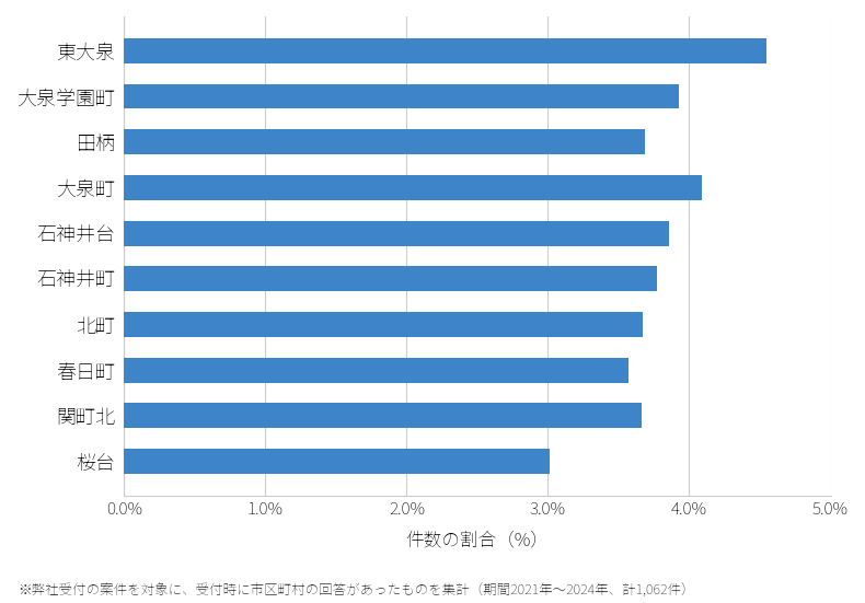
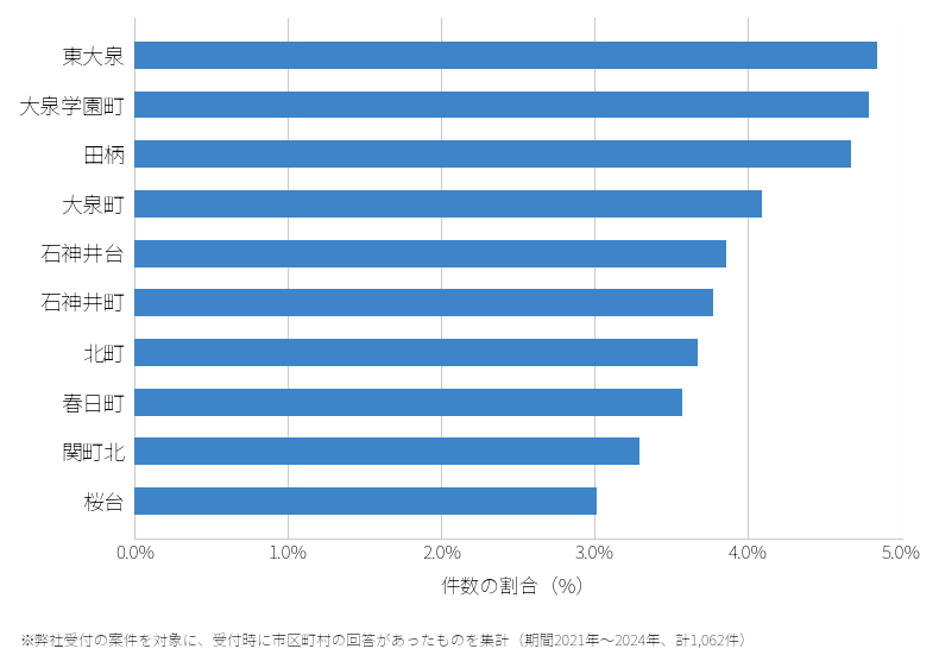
東大泉: 4.55% -> 4.84%
大泉学園町: 3.93% -> 4.79%
田柄: 3.69% -> 4.67%
関町北: 3.66% -> 3.29%
